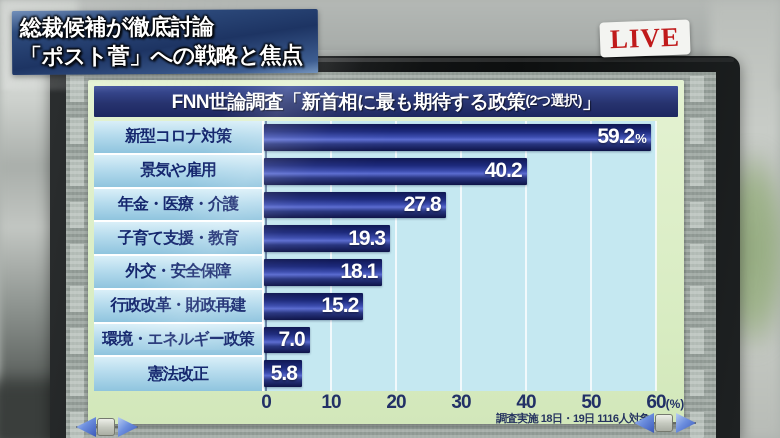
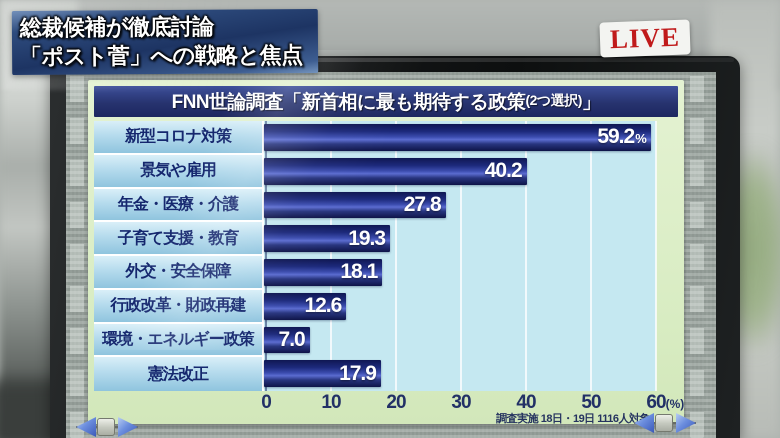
行政改革・財政再建: 15.2 -> 12.6
憲法改正: 5.8 -> 17.9
